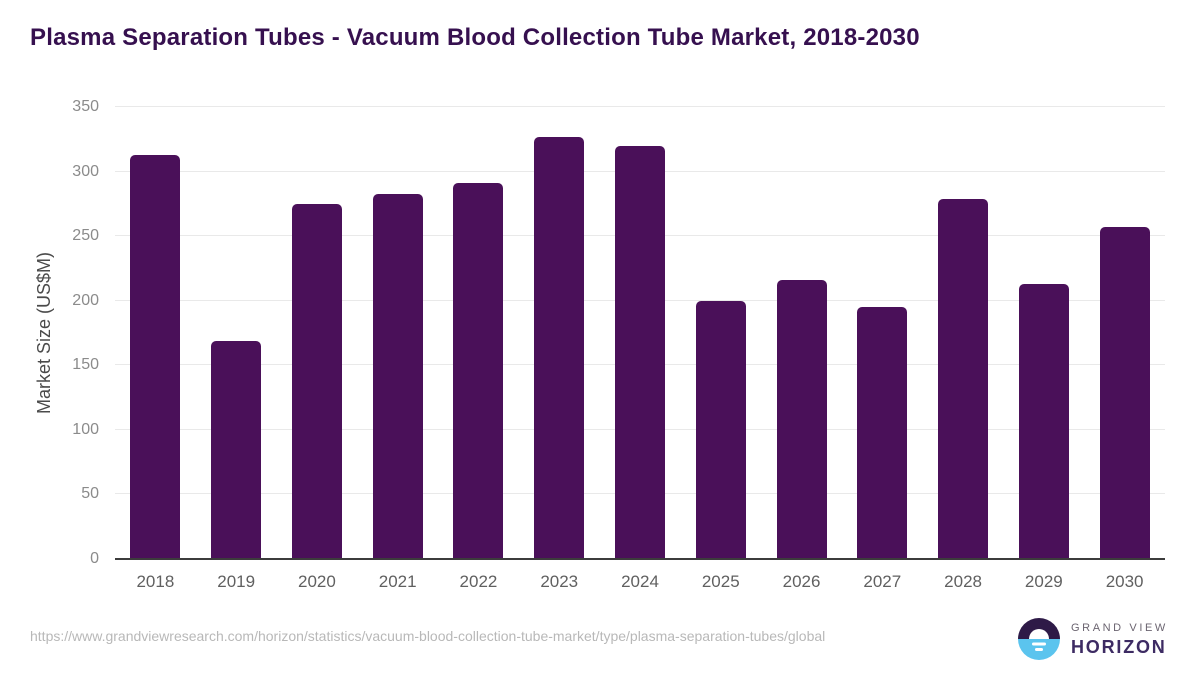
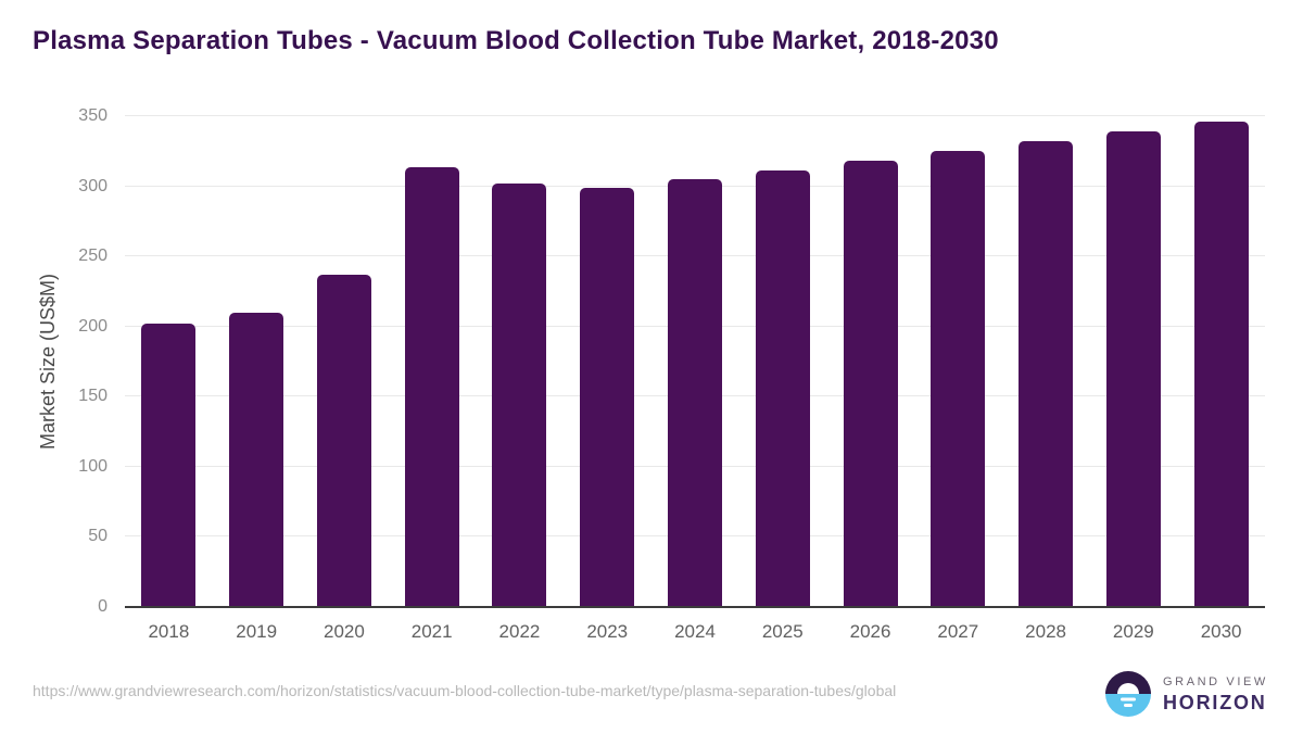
2018: 313 -> 202
2019: 169 -> 210
2020: 275 -> 237
2021: 283 -> 314
2022: 291 -> 302
2023: 327 -> 299
2024: 320 -> 305
2025: 200 -> 311
2026: 216 -> 318
2027: 195 -> 325
2028: 279 -> 332
2029: 213 -> 339
2030: 257 -> 346
